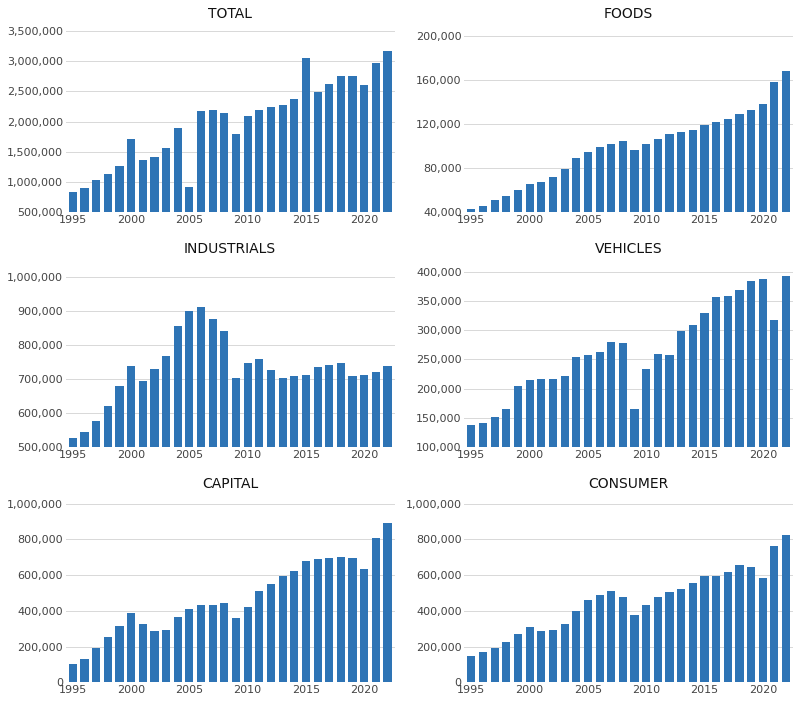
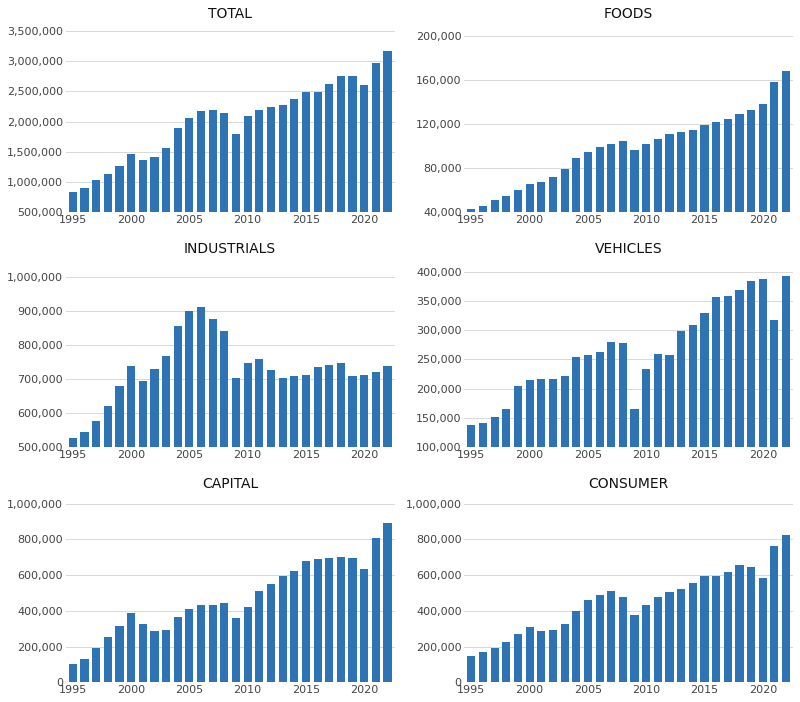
TOTAL/2000: 1,720,000 -> 1,460,000
TOTAL/2005: 920,000 -> 2,060,000
TOTAL/2015: 3,060,000 -> 2,490,000
